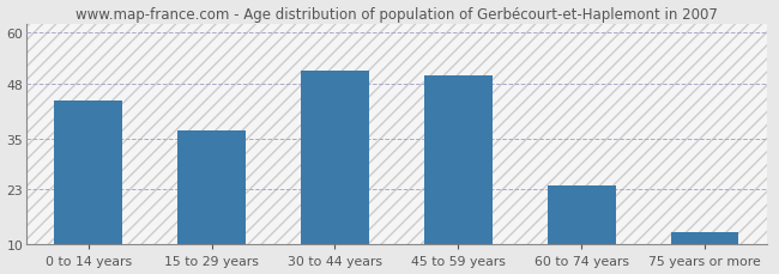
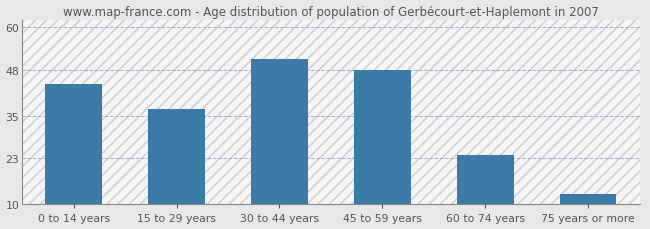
45 to 59 years: 50 -> 48
